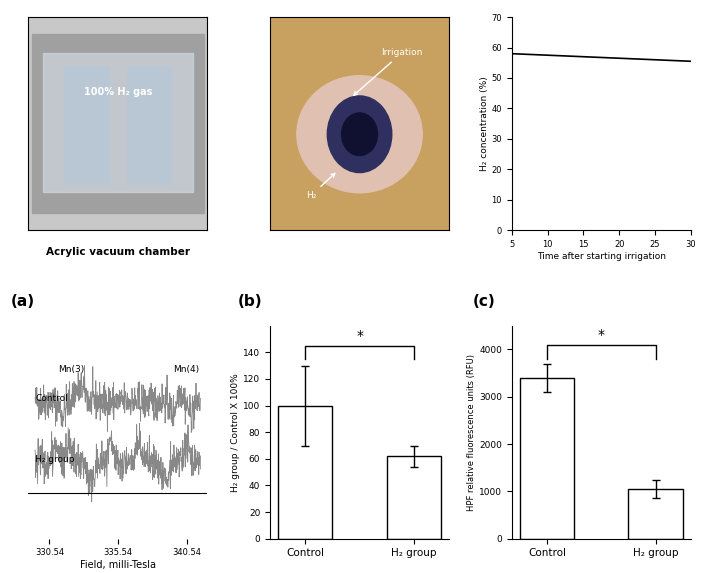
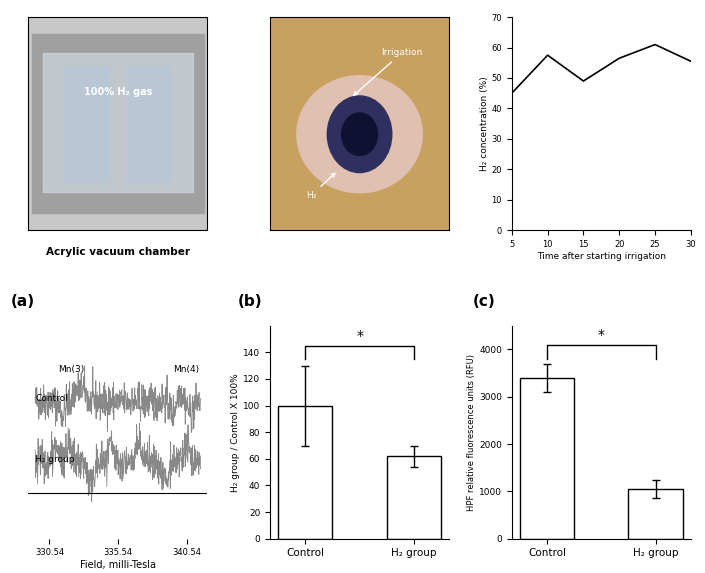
5: 58.0 -> 45.0
15: 57.0 -> 49.0
25: 56.0 -> 61.0
